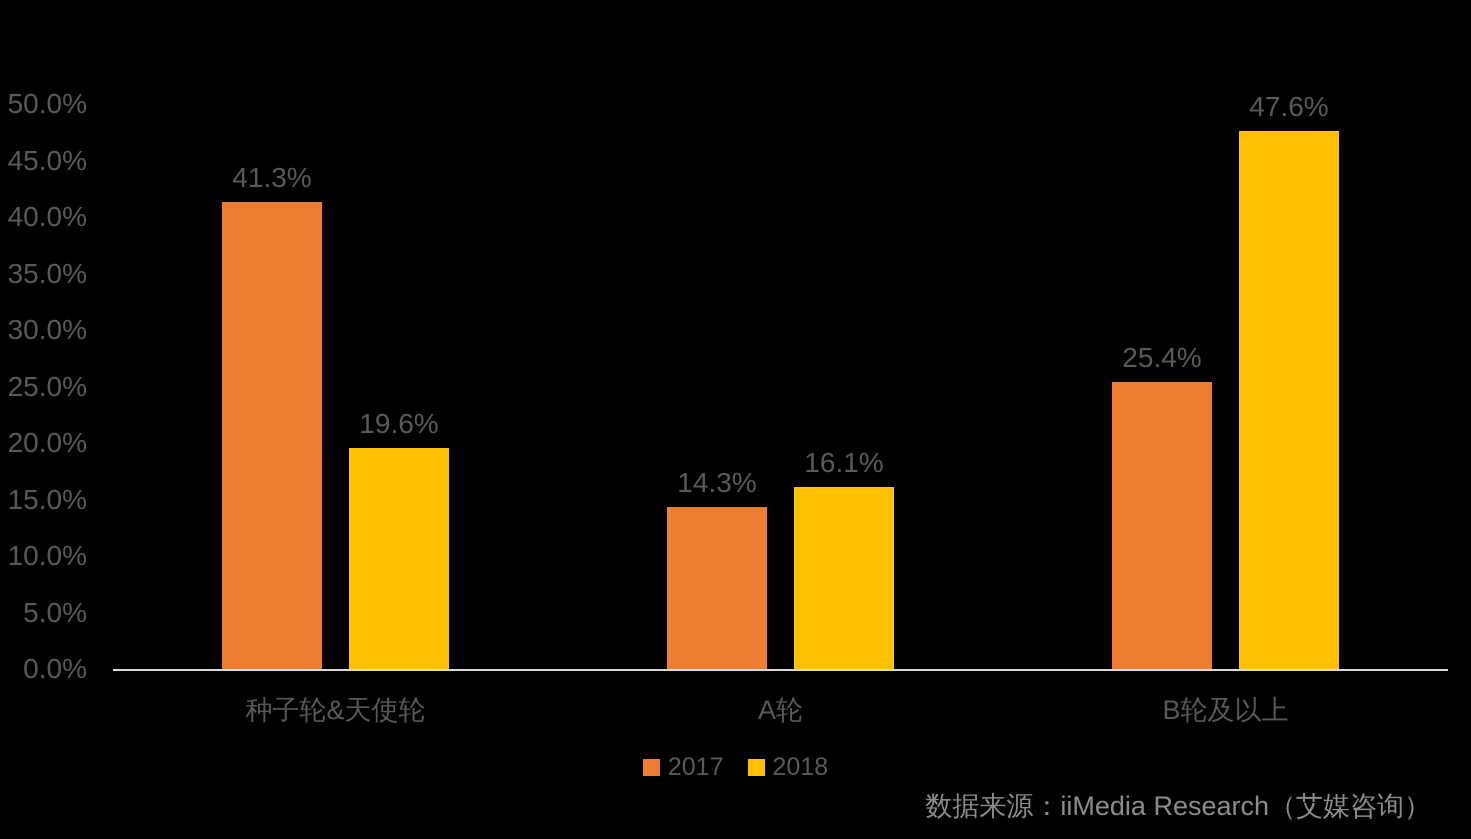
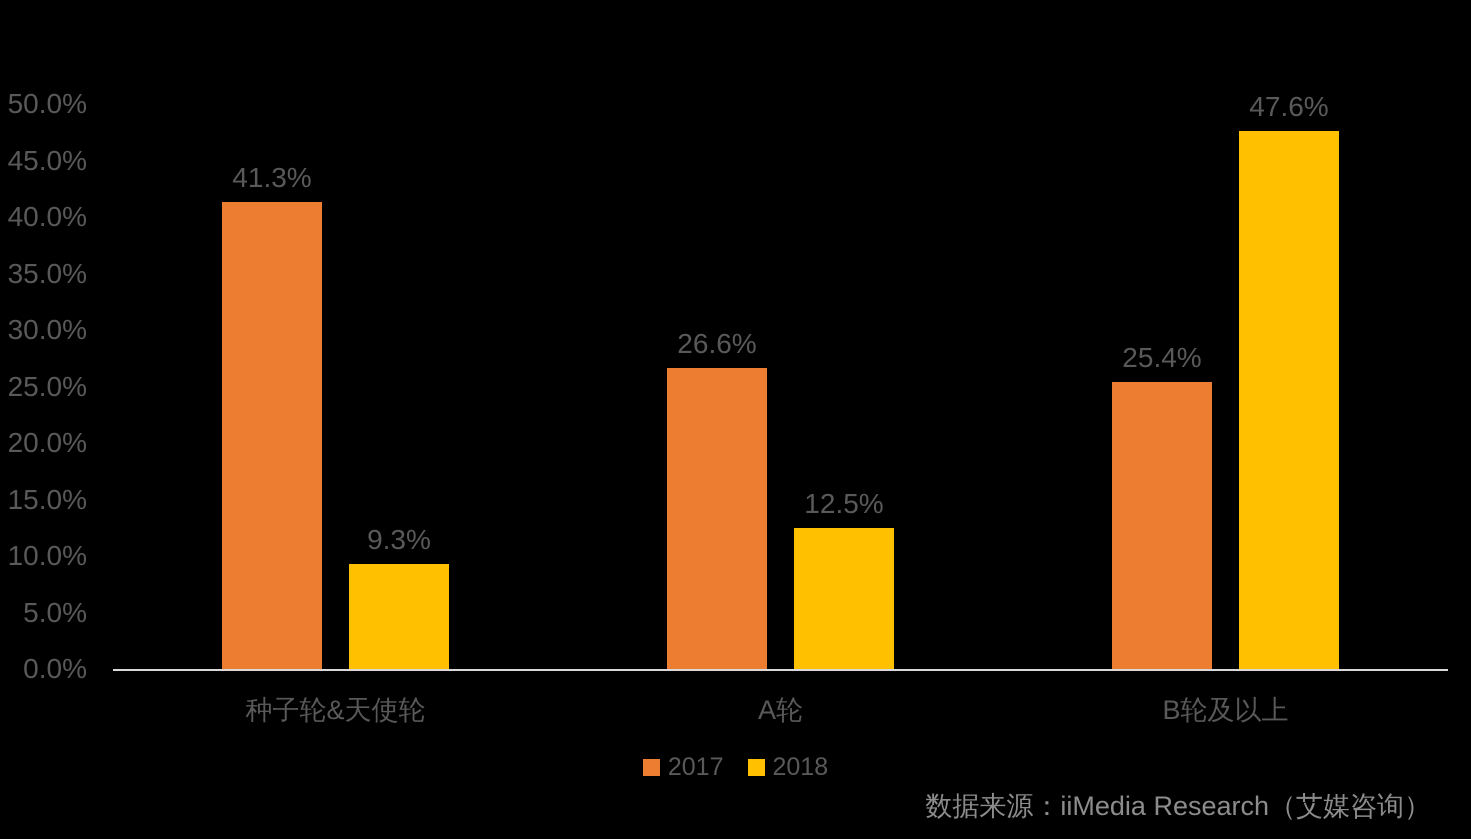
2018/种子轮&天使轮: 19.6% -> 9.3%
2017/A轮: 14.3% -> 26.6%
2018/A轮: 16.1% -> 12.5%
